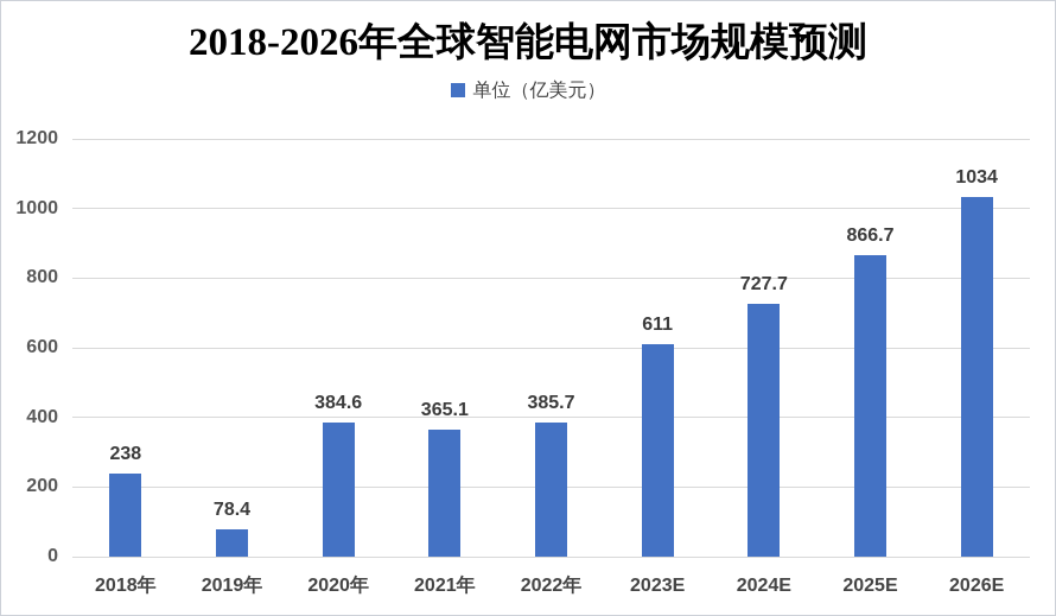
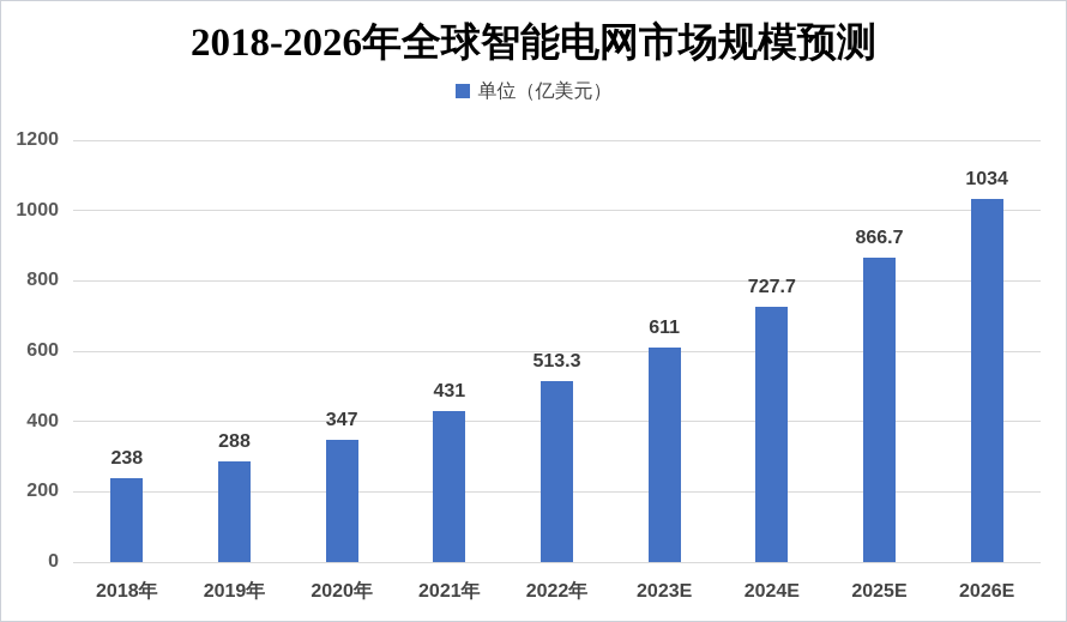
2019年: 78.4 -> 288
2020年: 384.6 -> 347
2021年: 365.1 -> 431
2022年: 385.7 -> 513.3
